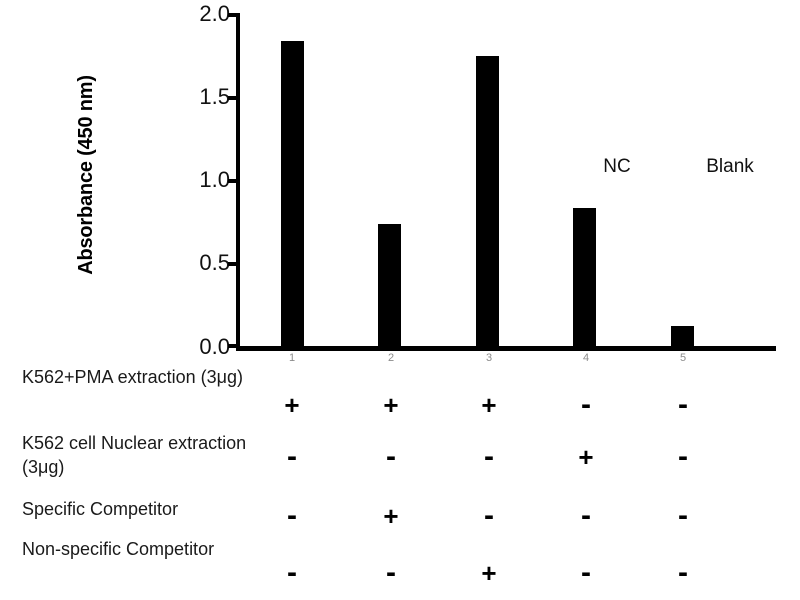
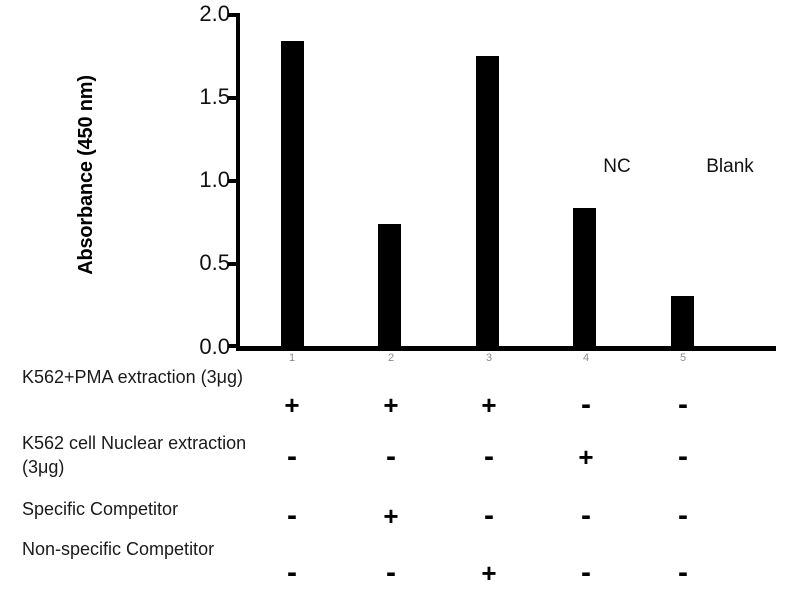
5: 0.12 -> 0.30
